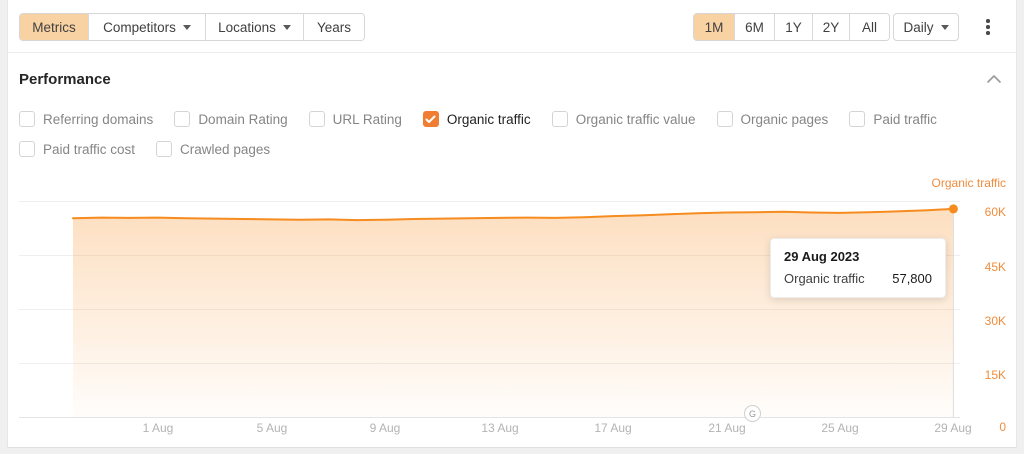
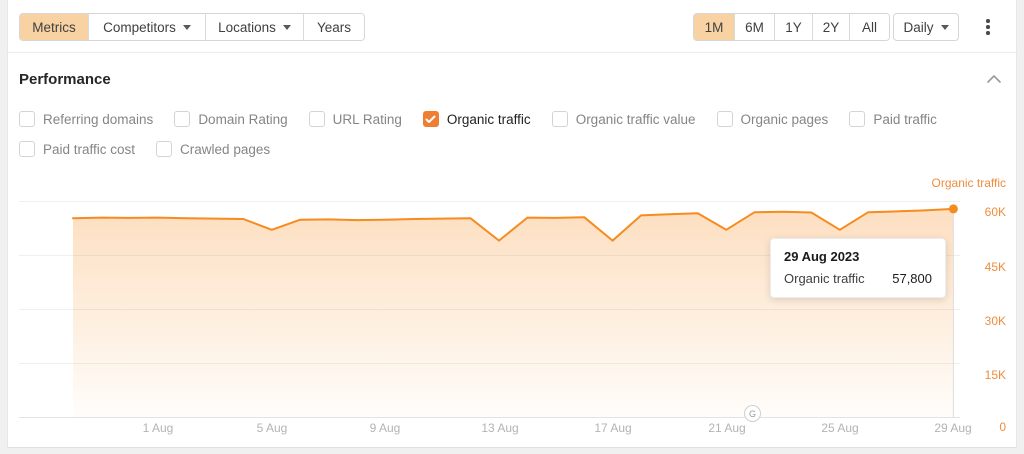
5 Aug: 55K -> 52K
13 Aug: 55K -> 49K
17 Aug: 56K -> 49K
21 Aug: 57K -> 52K
25 Aug: 57K -> 52K
